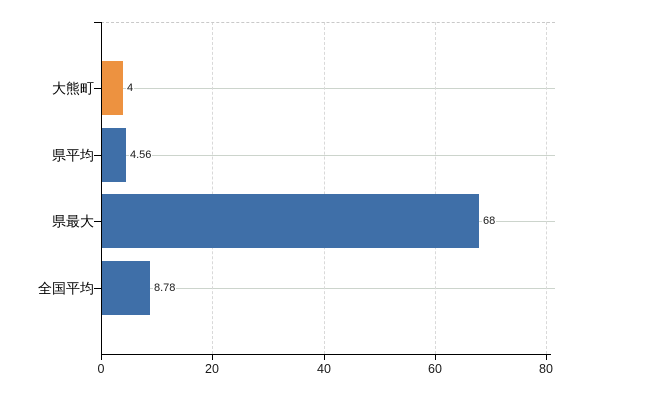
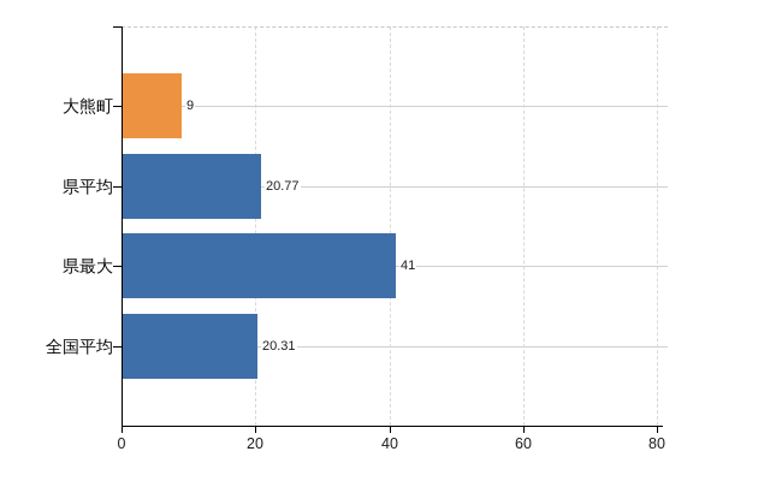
大熊町: 4 -> 9
県平均: 4.56 -> 20.77
県最大: 68 -> 41
全国平均: 8.78 -> 20.31
